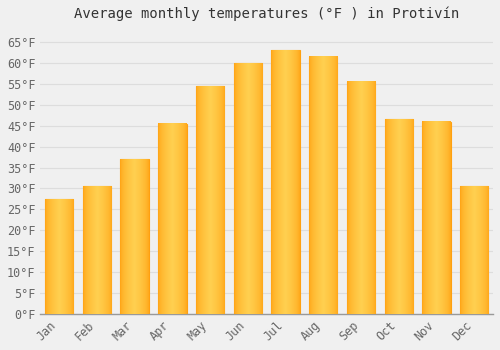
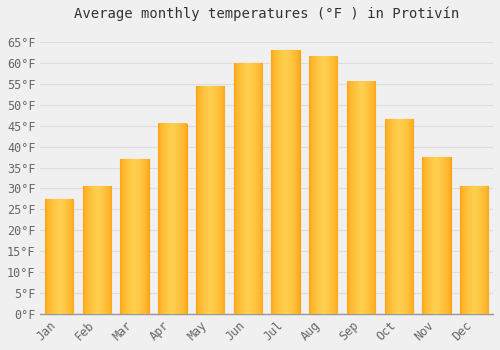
Nov: 46.0°F -> 37.5°F
